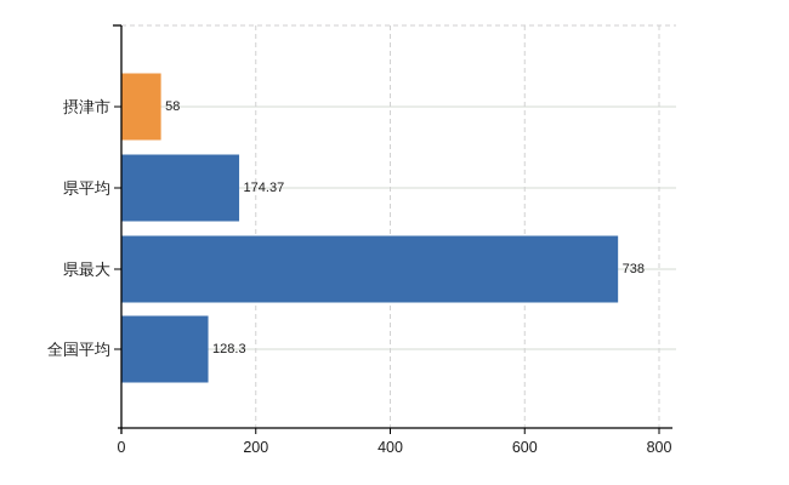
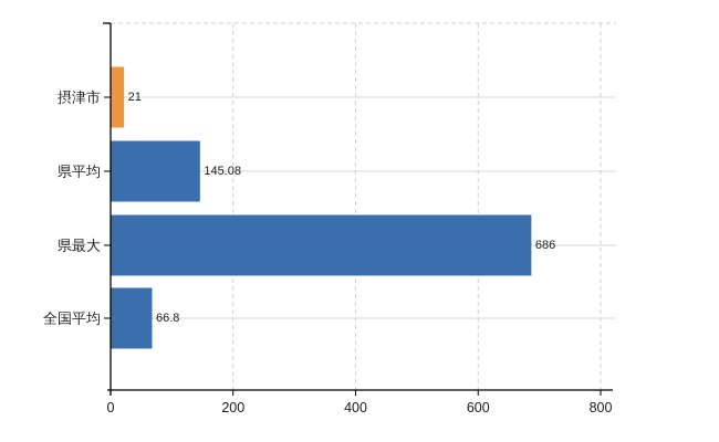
摂津市: 58 -> 21
県平均: 174.37 -> 145.08
県最大: 738 -> 686
全国平均: 128.3 -> 66.8
